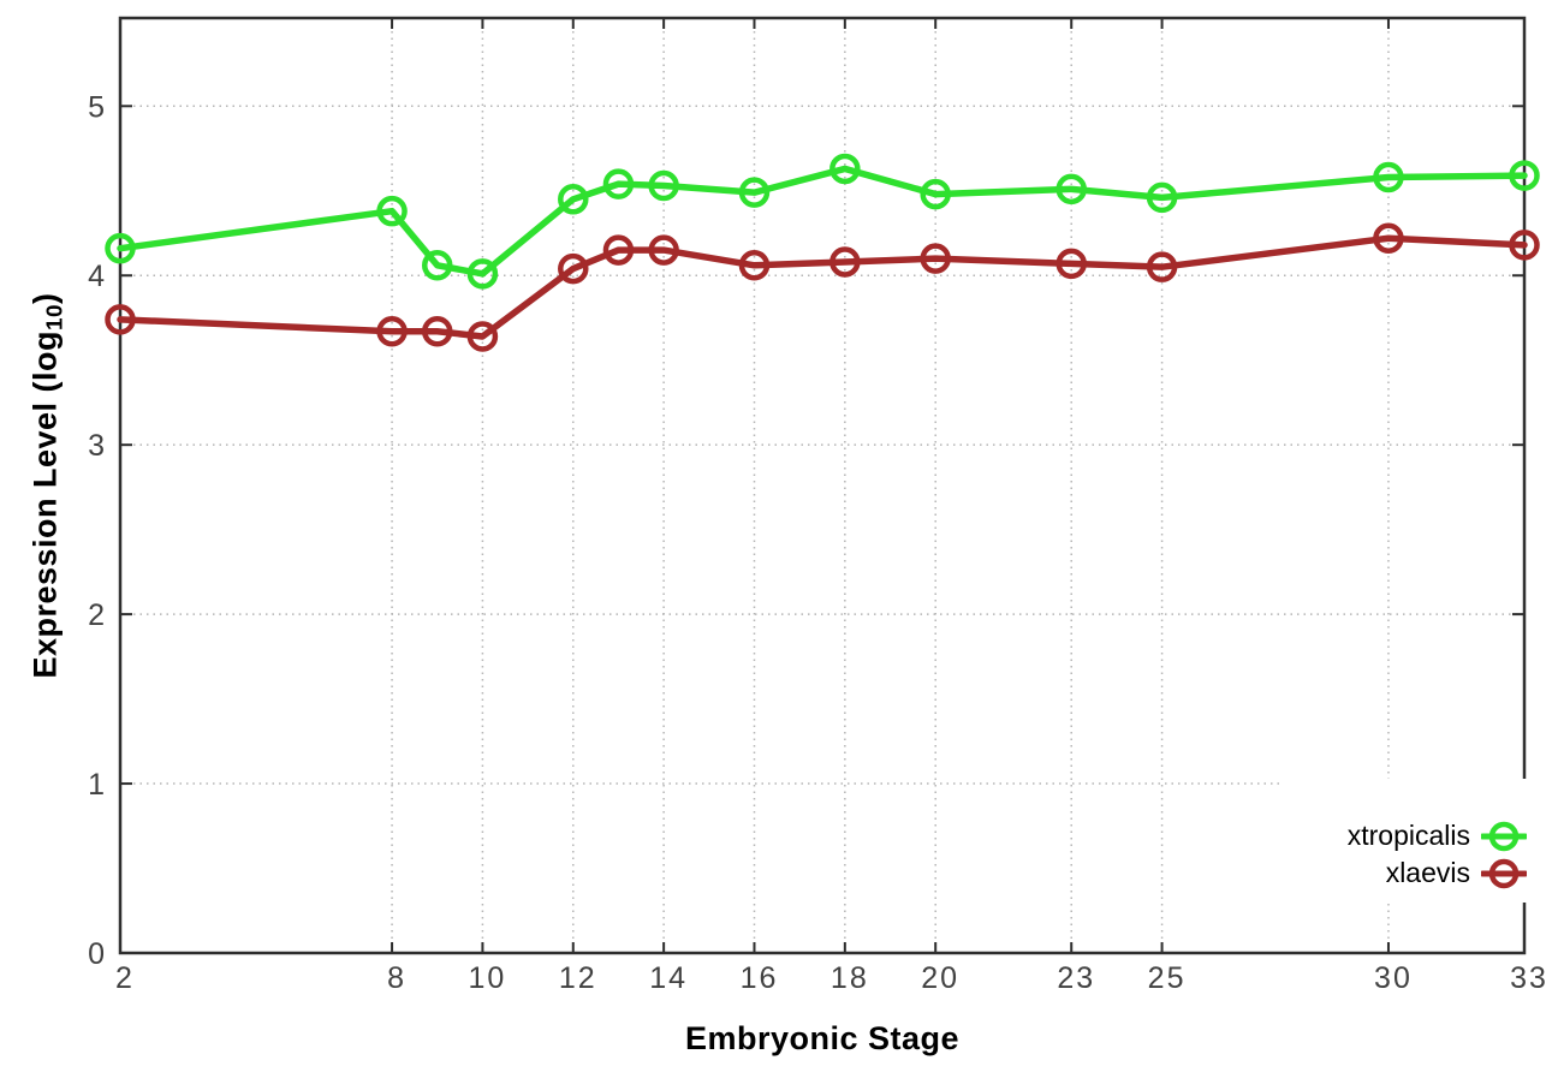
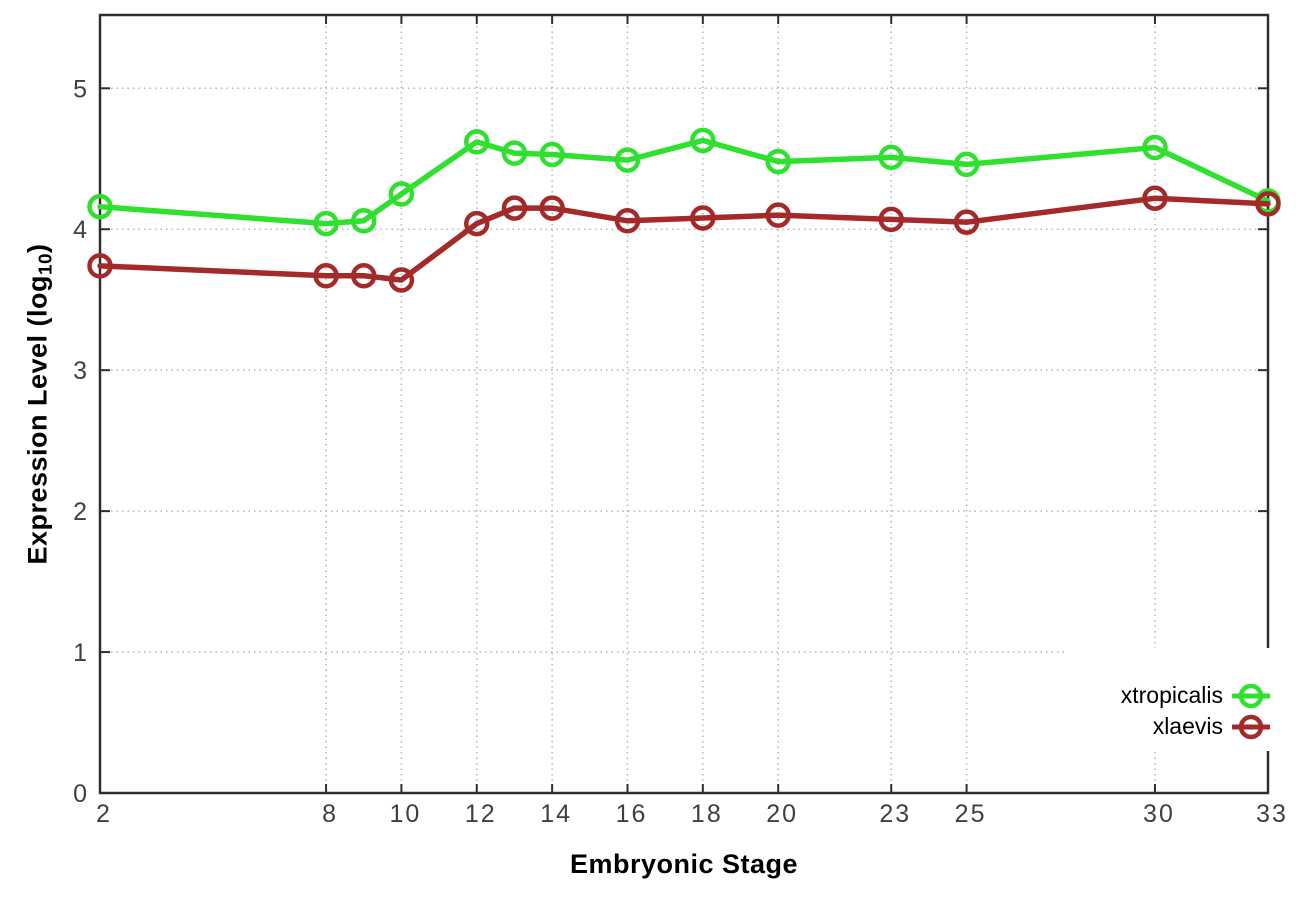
xtropicalis/8: 4.38 -> 4.04
xtropicalis/10: 4.01 -> 4.25
xtropicalis/12: 4.45 -> 4.62
xtropicalis/33: 4.59 -> 4.20
